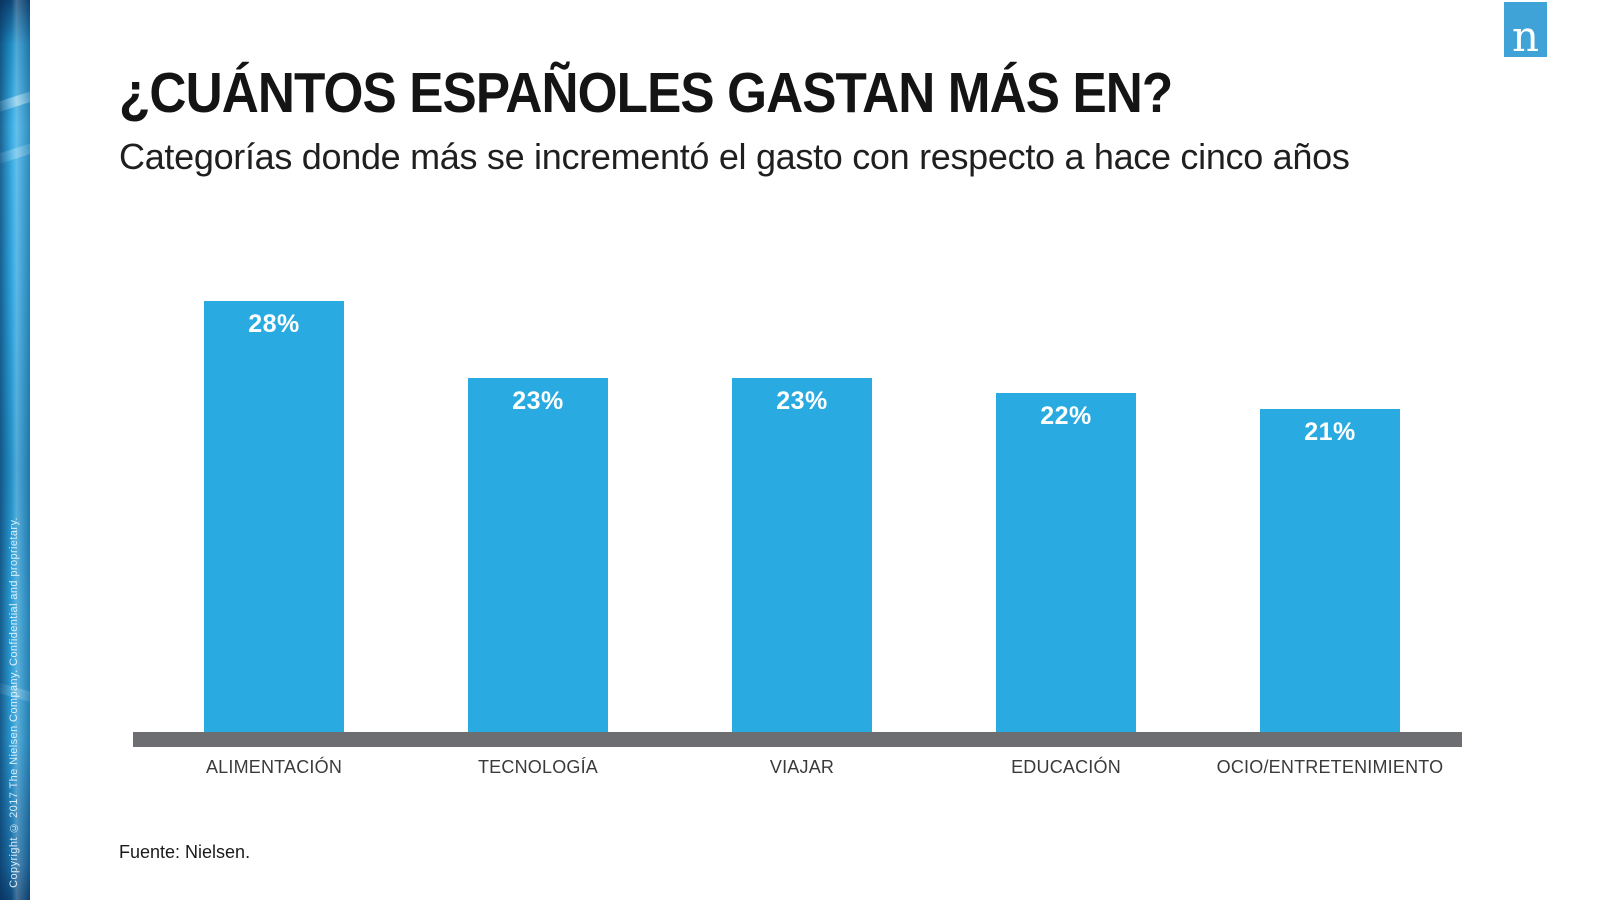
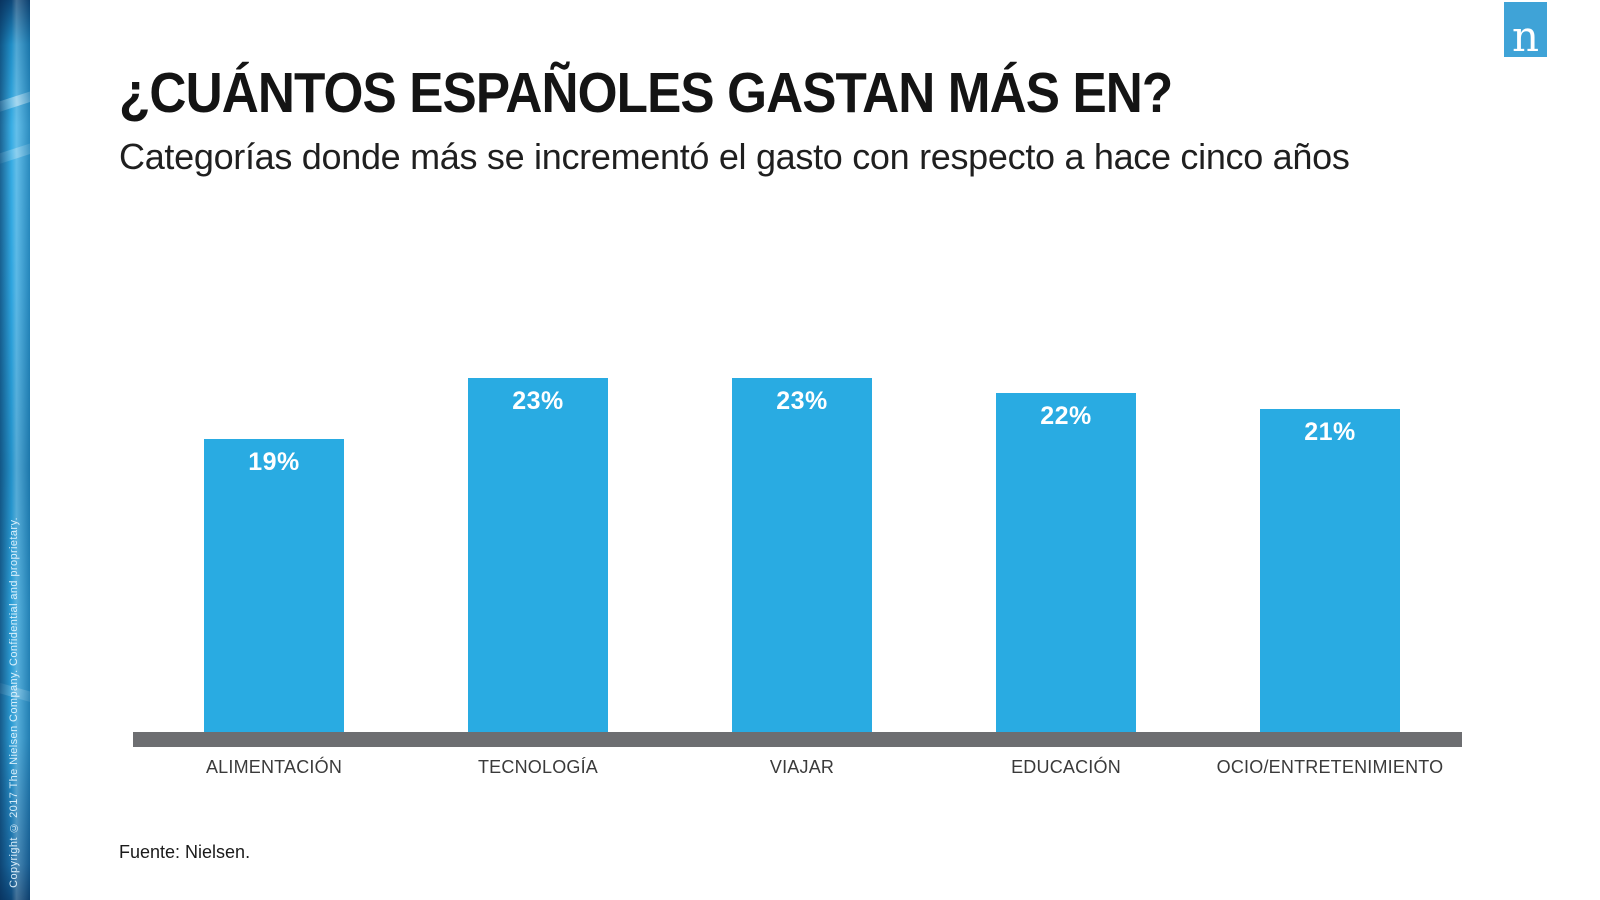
ALIMENTACIÓN: 28% -> 19%
